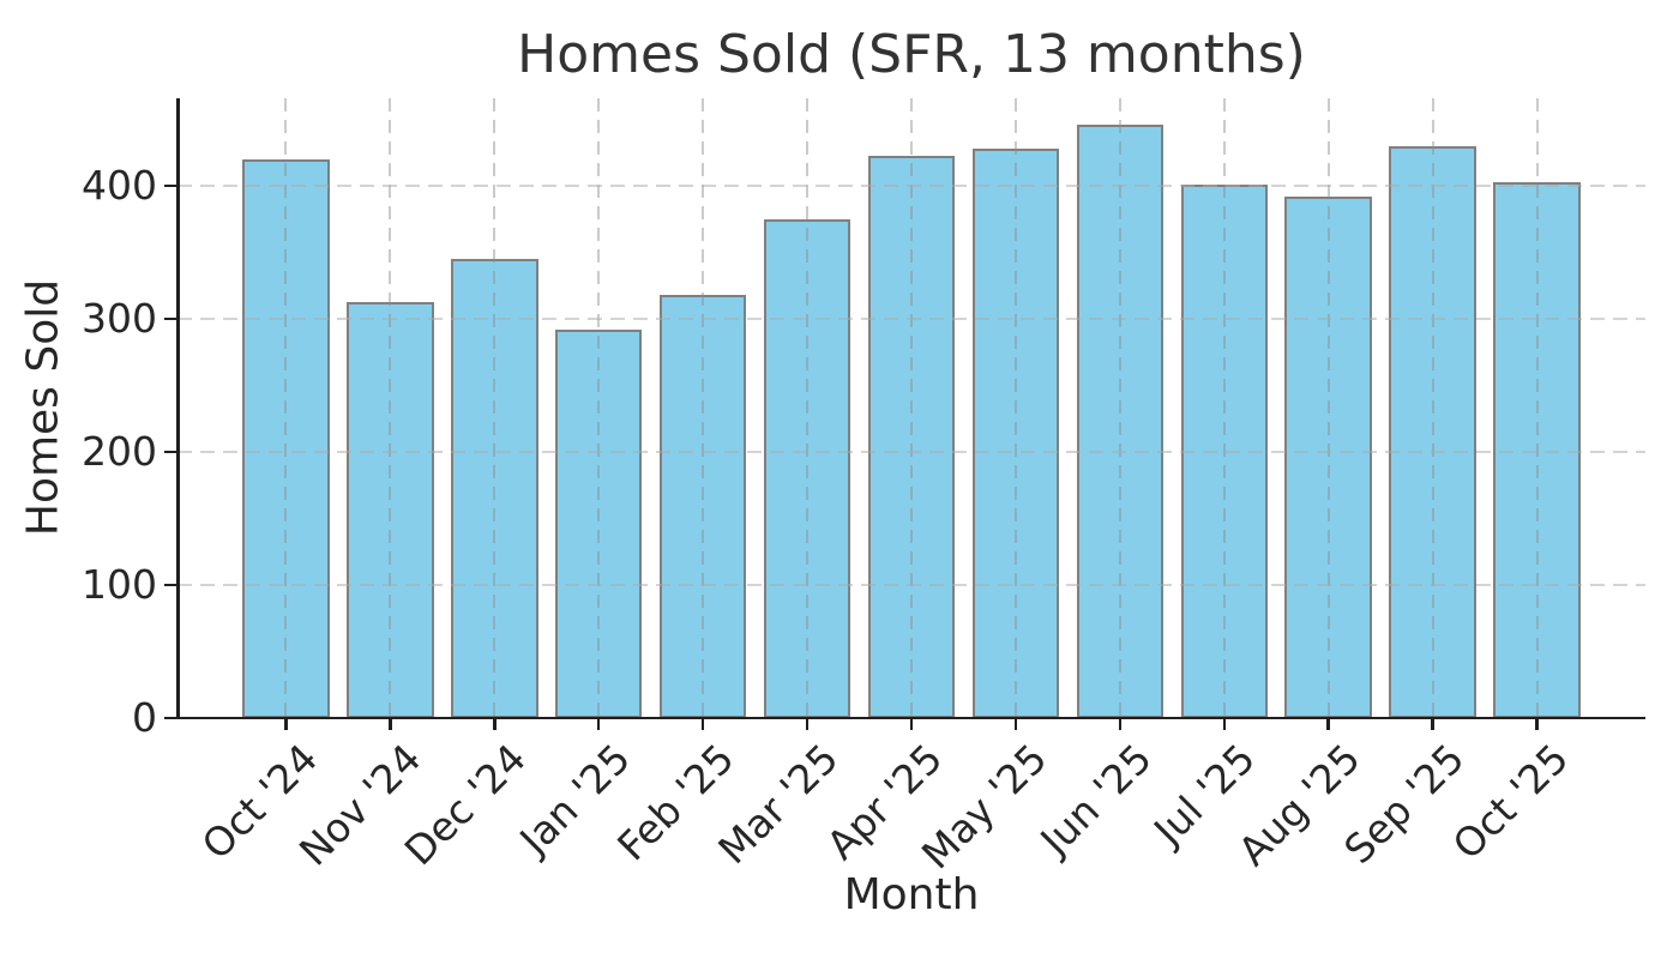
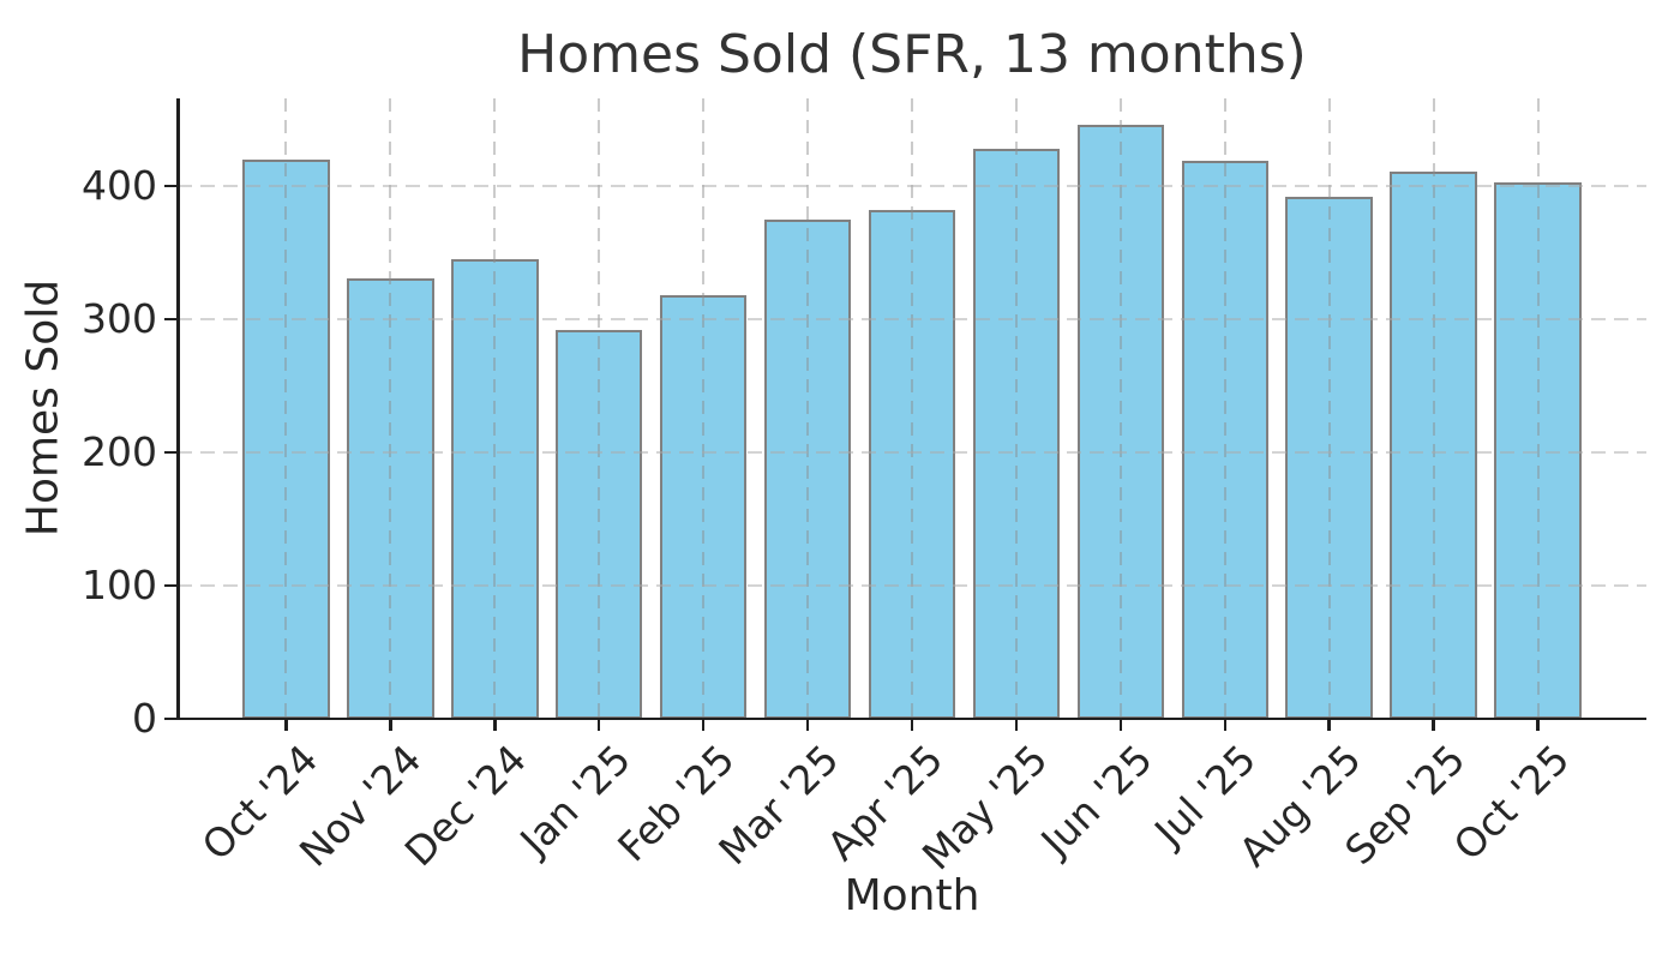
Nov '24: 313 -> 331
Apr '25: 423 -> 382
Jul '25: 401 -> 419
Sep '25: 430 -> 411
